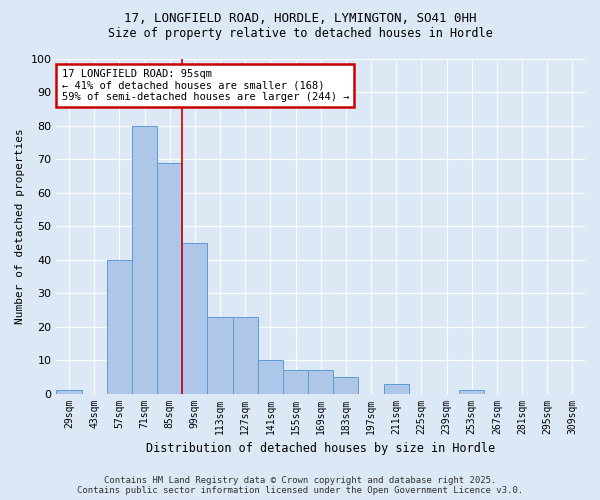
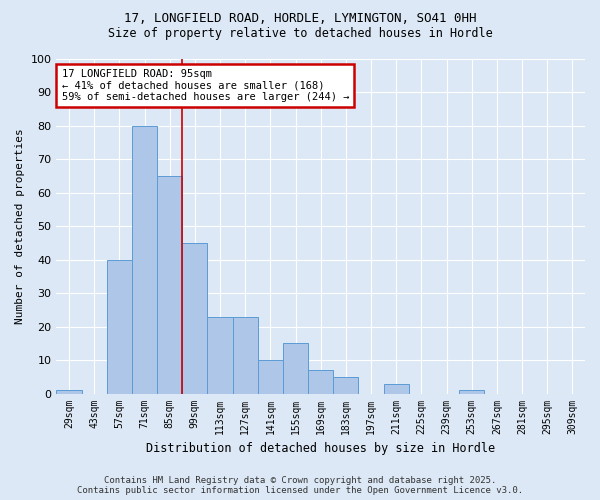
85sqm: 69 -> 65
155sqm: 7 -> 15
